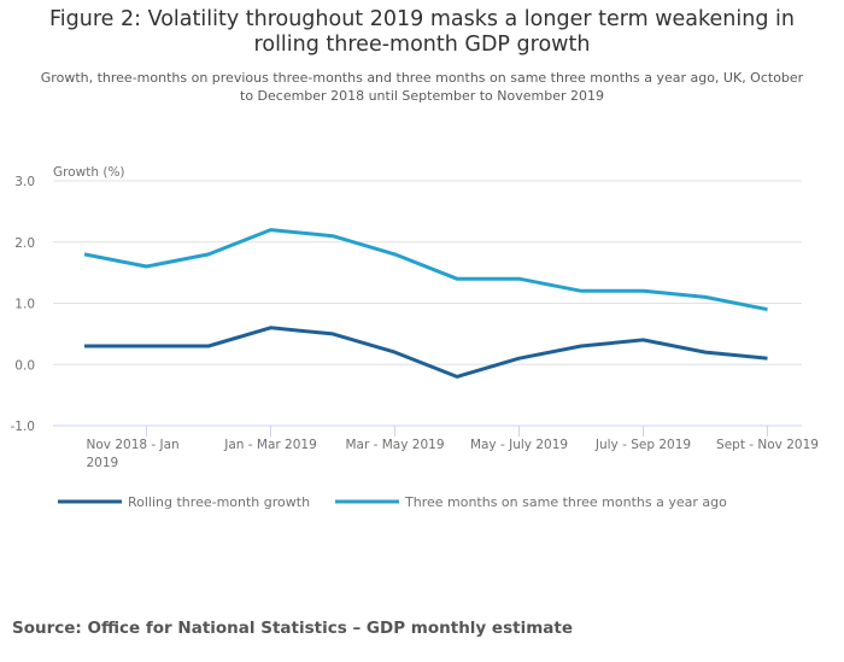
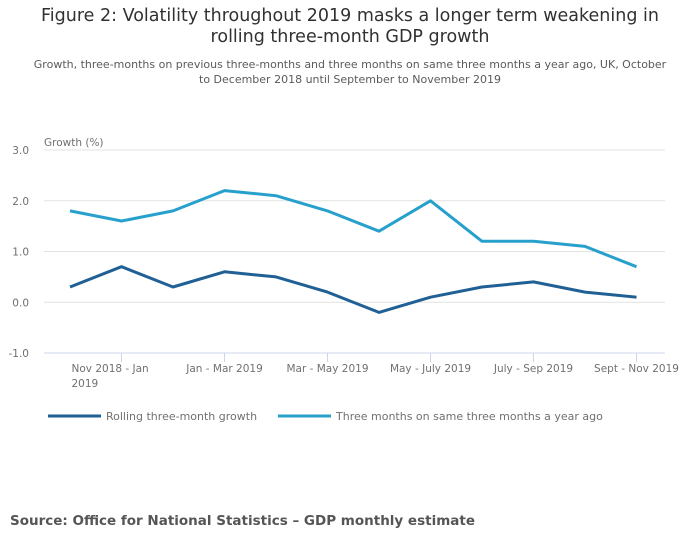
Rolling three-month growth/Nov 2018 - Jan 2019: 0.3 -> 0.7
Three months on same three months a year ago/May - July 2019: 1.4 -> 2.0
Three months on same three months a year ago/Sept - Nov 2019: 0.9 -> 0.7
